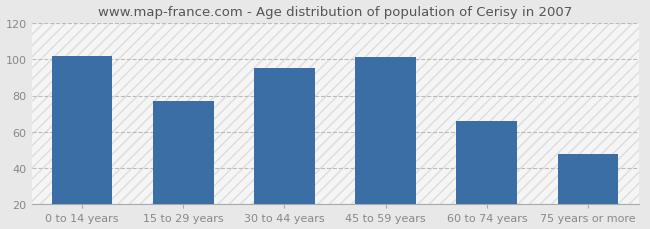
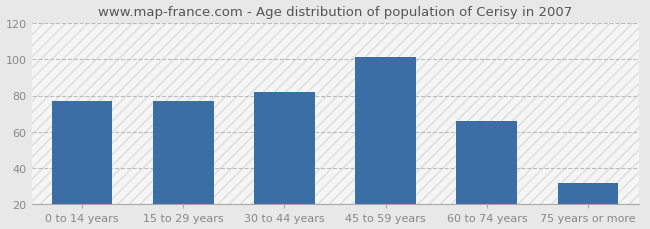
0 to 14 years: 102 -> 77
30 to 44 years: 95 -> 82
75 years or more: 48 -> 32
